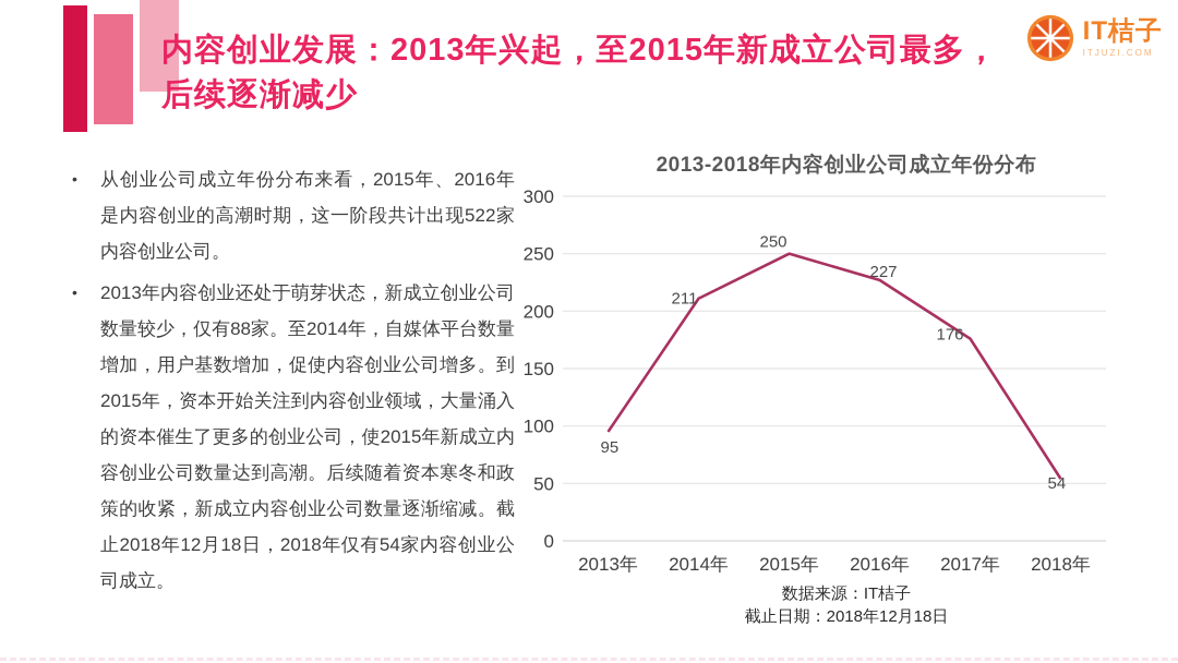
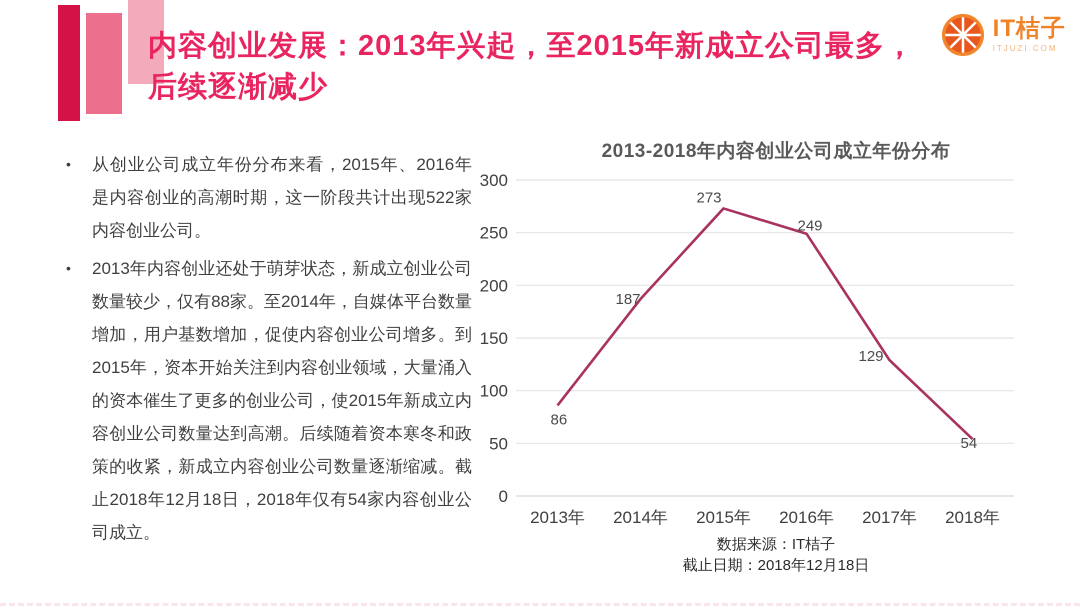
2013年: 95 -> 86
2014年: 211 -> 187
2015年: 250 -> 273
2016年: 227 -> 249
2017年: 176 -> 129
